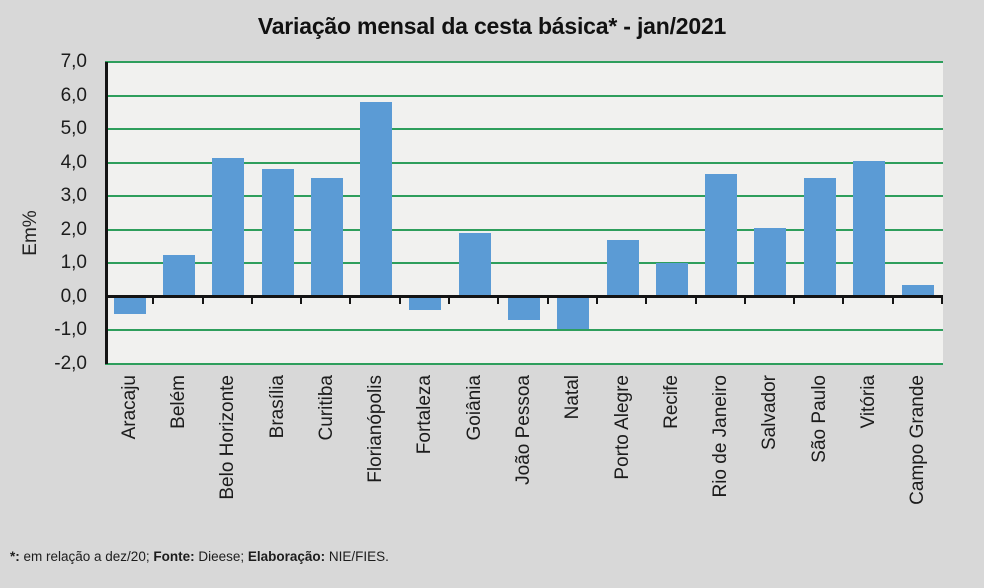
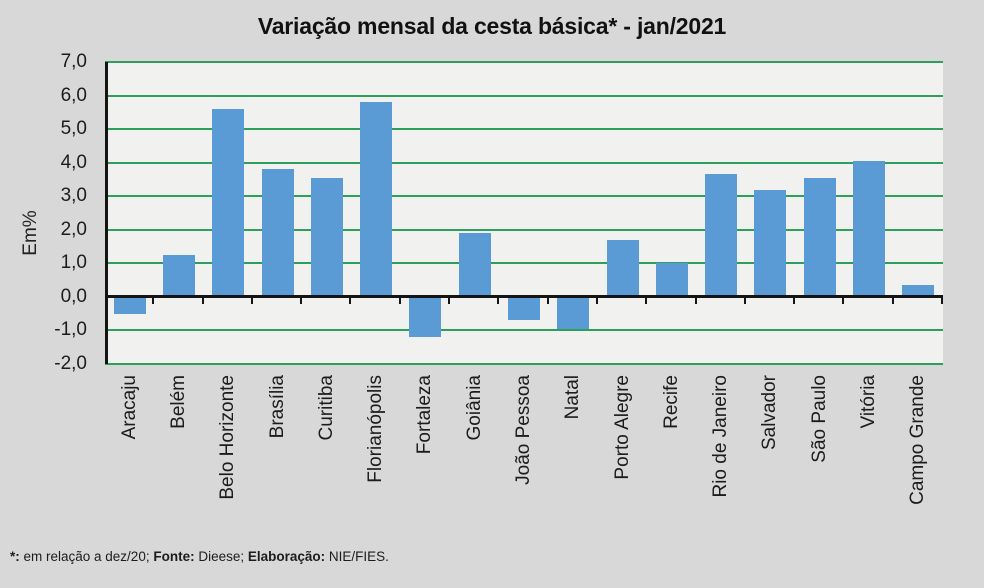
Belo Horizonte: 4,2 -> 5,6
Fortaleza: -0,4 -> -1,2
Salvador: 2,0 -> 3,2
